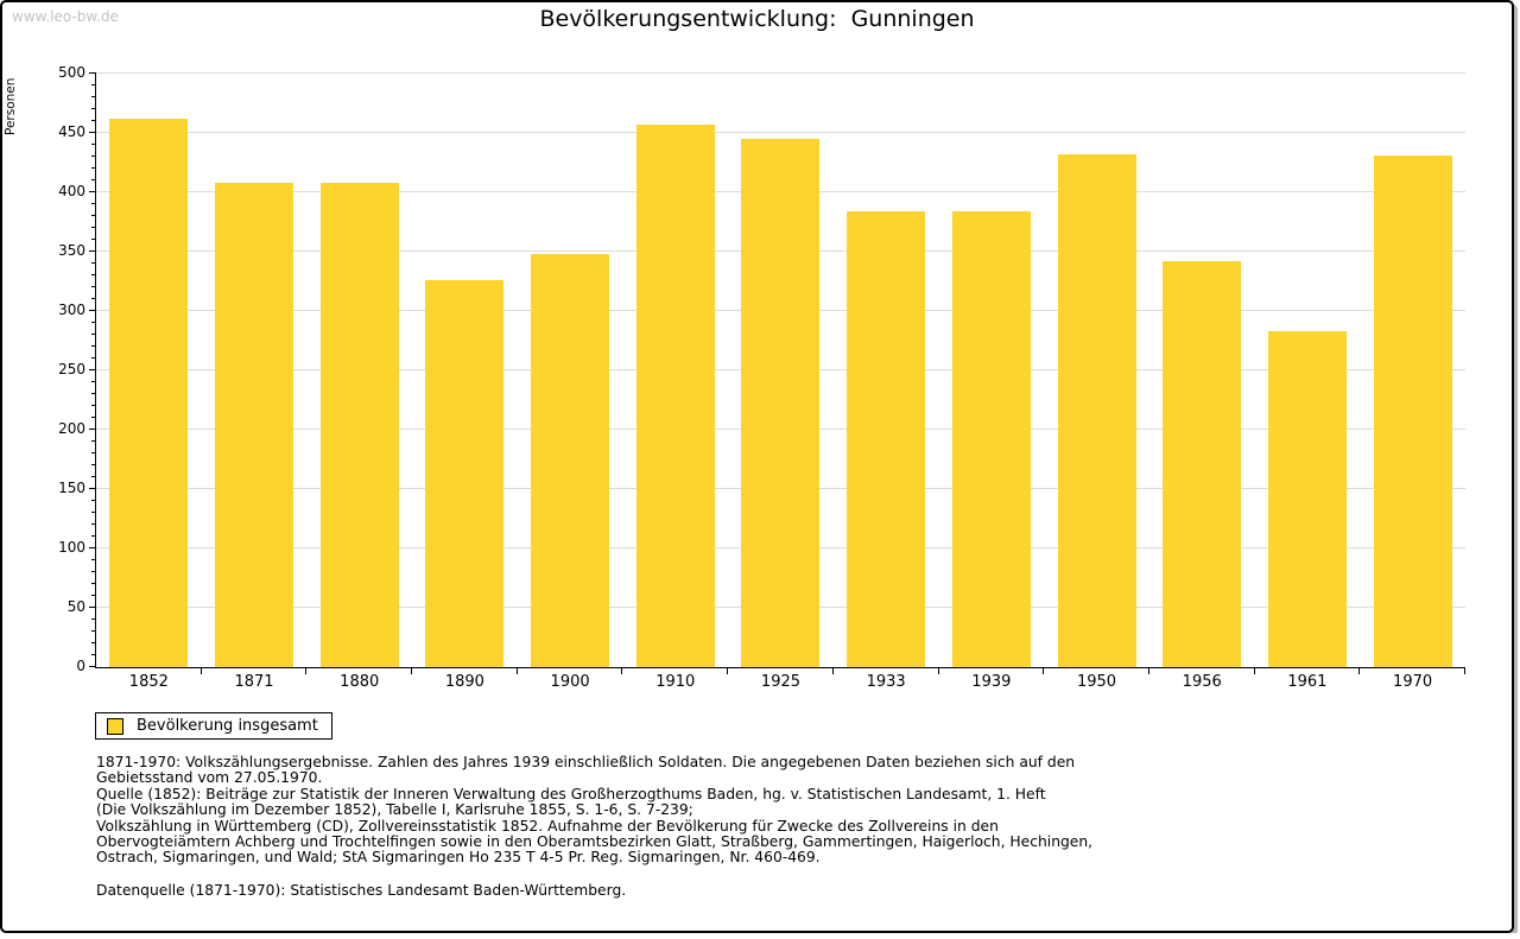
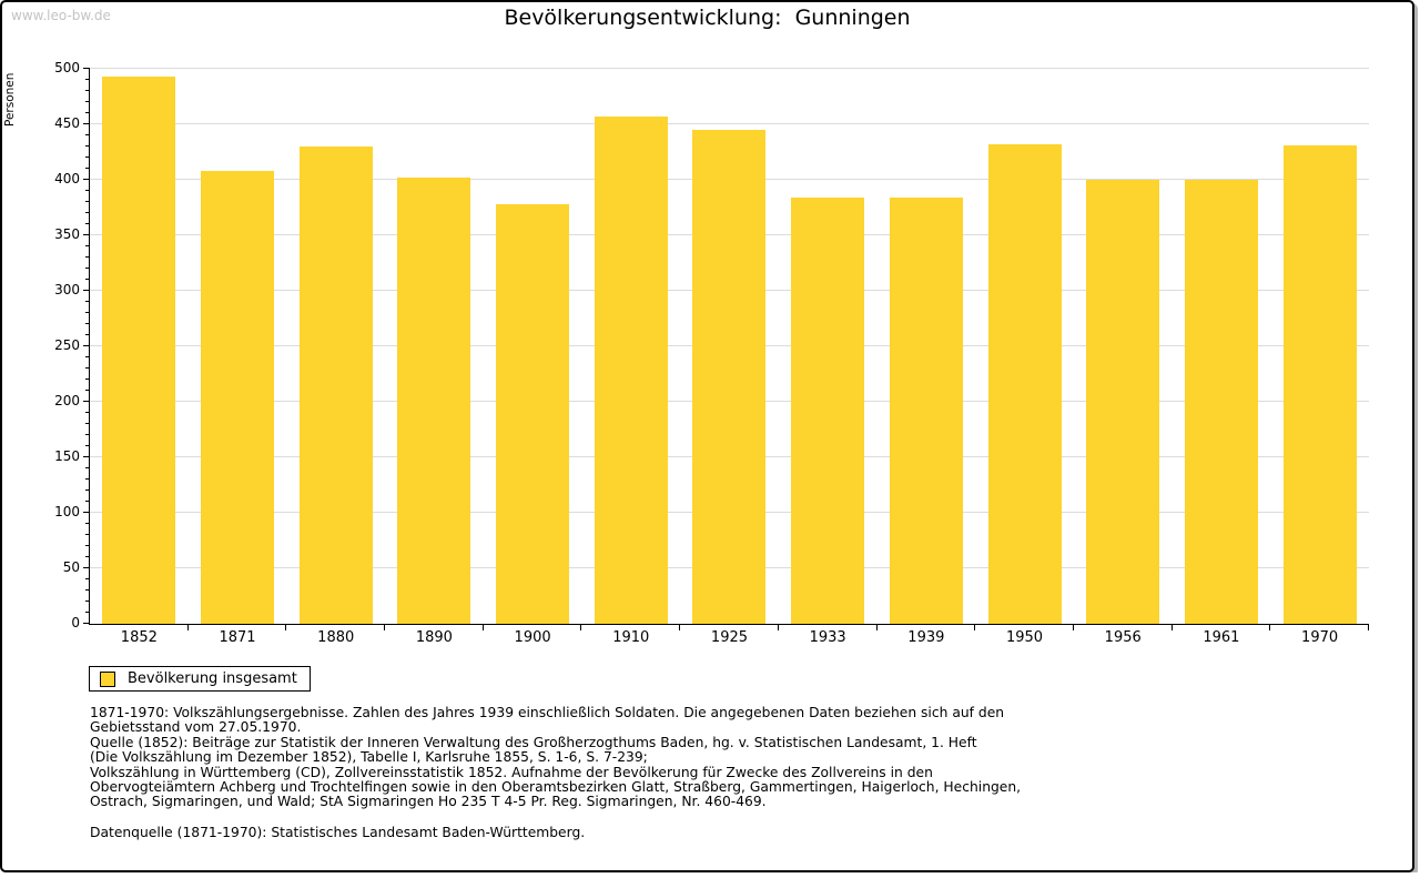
1852: 462 -> 493
1880: 408 -> 430
1890: 326 -> 402
1900: 348 -> 378
1956: 342 -> 400
1961: 283 -> 400
